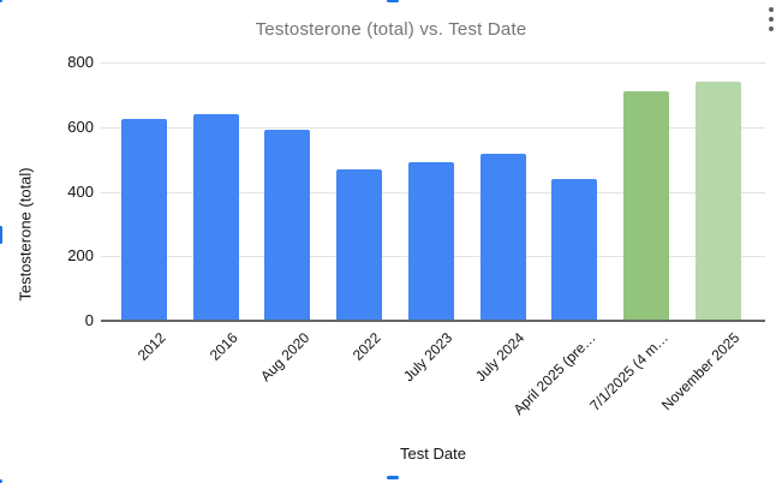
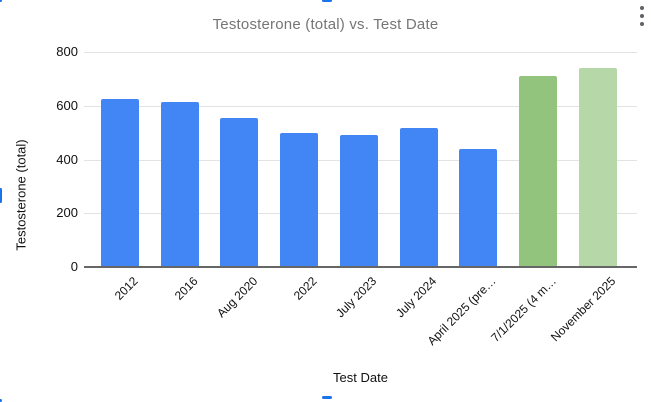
2016: 640 -> 620
Aug 2020: 590 -> 550
2022: 470 -> 500
